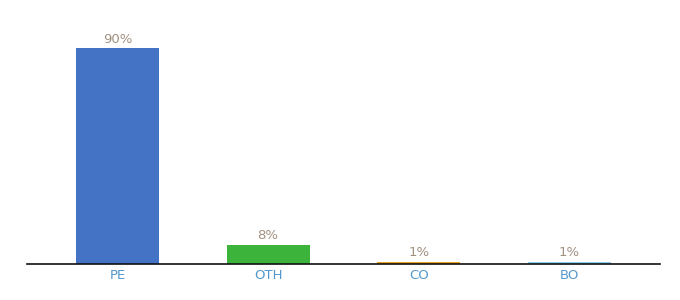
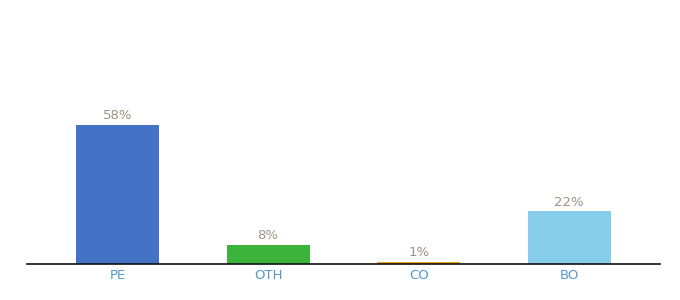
PE: 90% -> 58%
BO: 1% -> 22%
